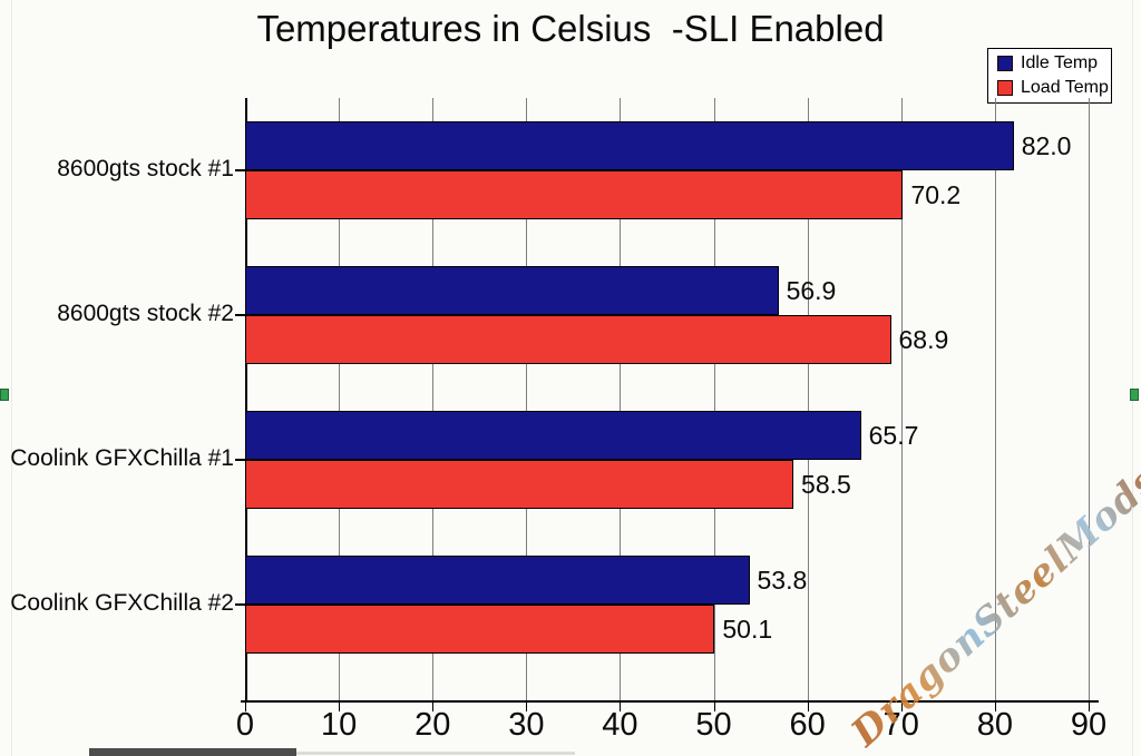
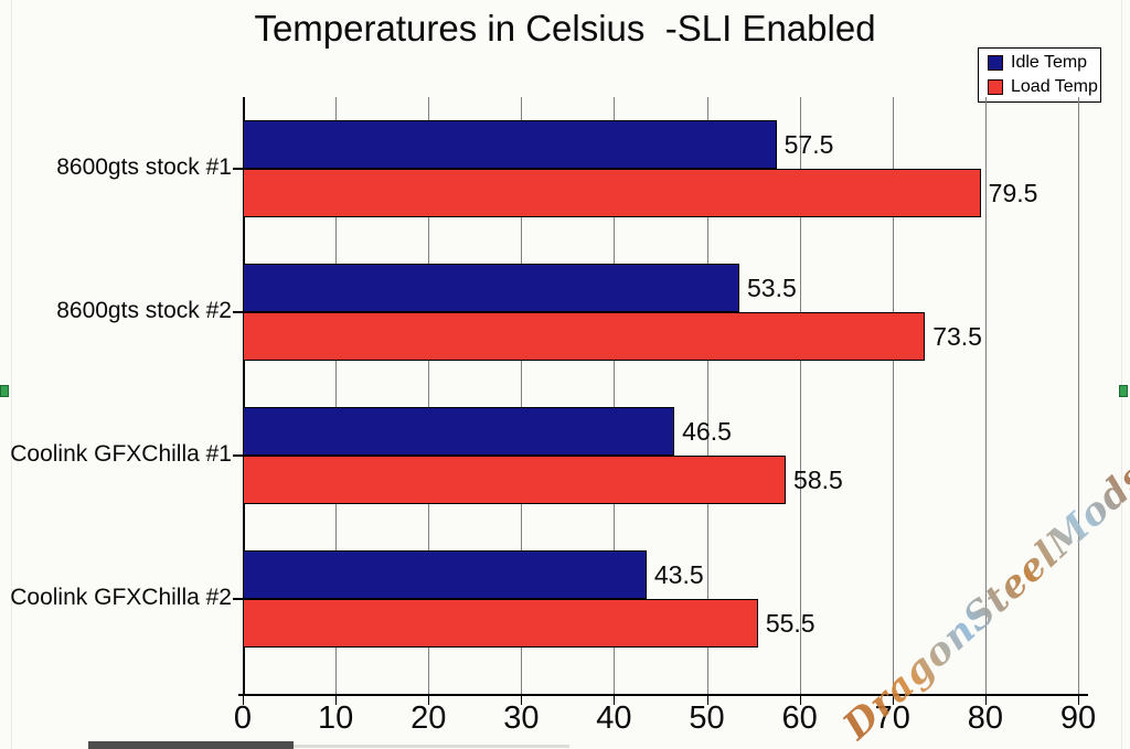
Idle Temp/8600gts stock #1: 82.0 -> 57.5
Load Temp/8600gts stock #1: 70.2 -> 79.5
Idle Temp/8600gts stock #2: 56.9 -> 53.5
Load Temp/8600gts stock #2: 68.9 -> 73.5
Idle Temp/Coolink GFXChilla #1: 65.7 -> 46.5
Idle Temp/Coolink GFXChilla #2: 53.8 -> 43.5
Load Temp/Coolink GFXChilla #2: 50.1 -> 55.5
